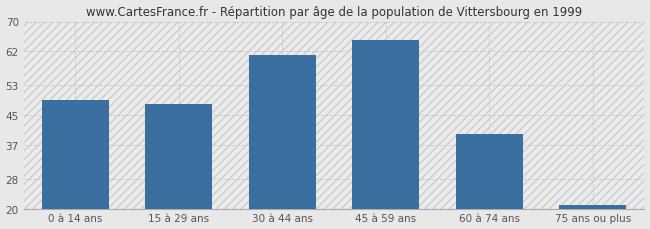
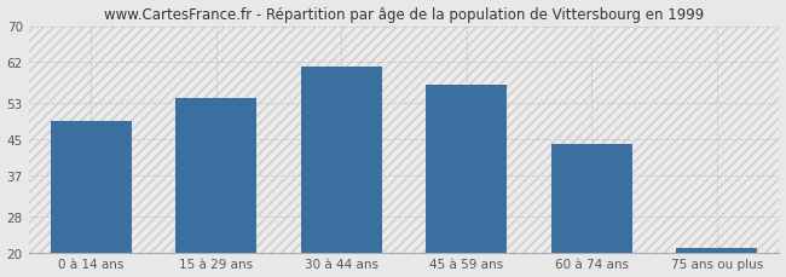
15 à 29 ans: 48 -> 54
45 à 59 ans: 65 -> 57
60 à 74 ans: 40 -> 44
